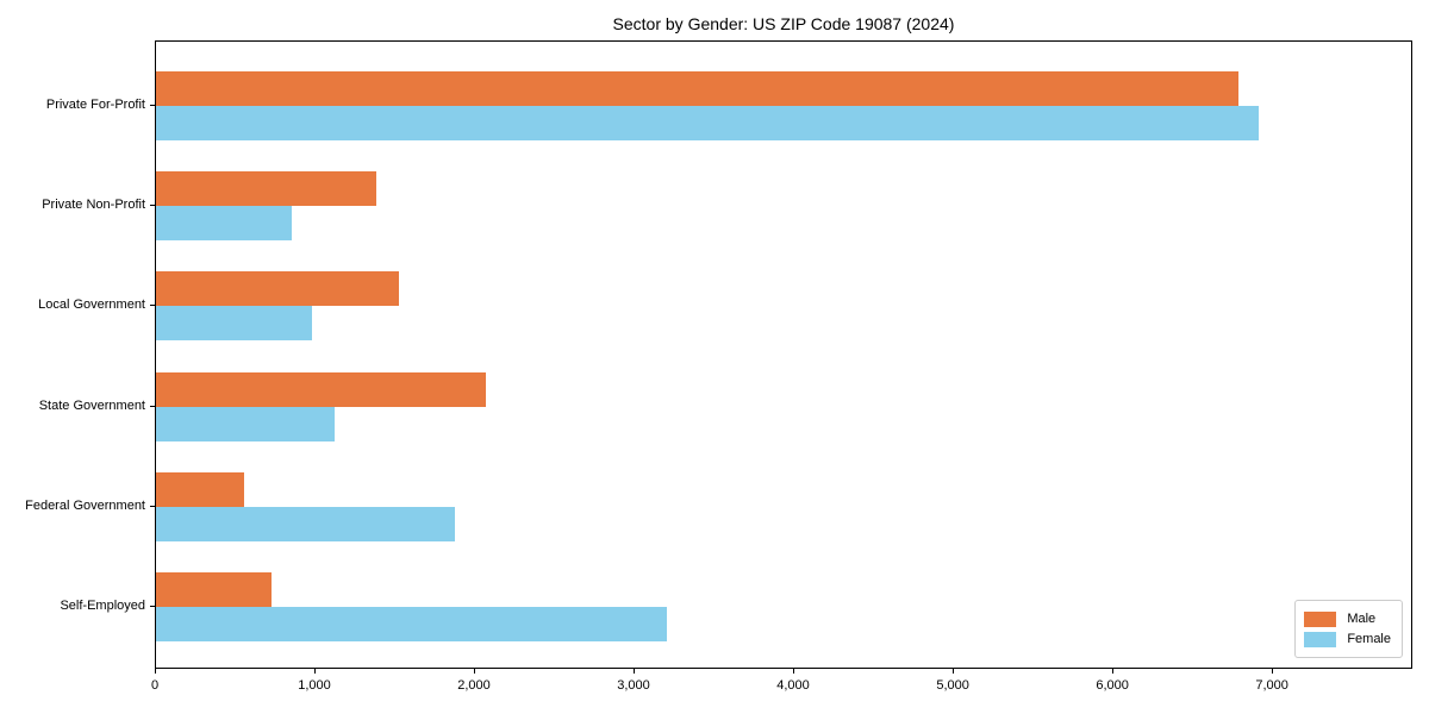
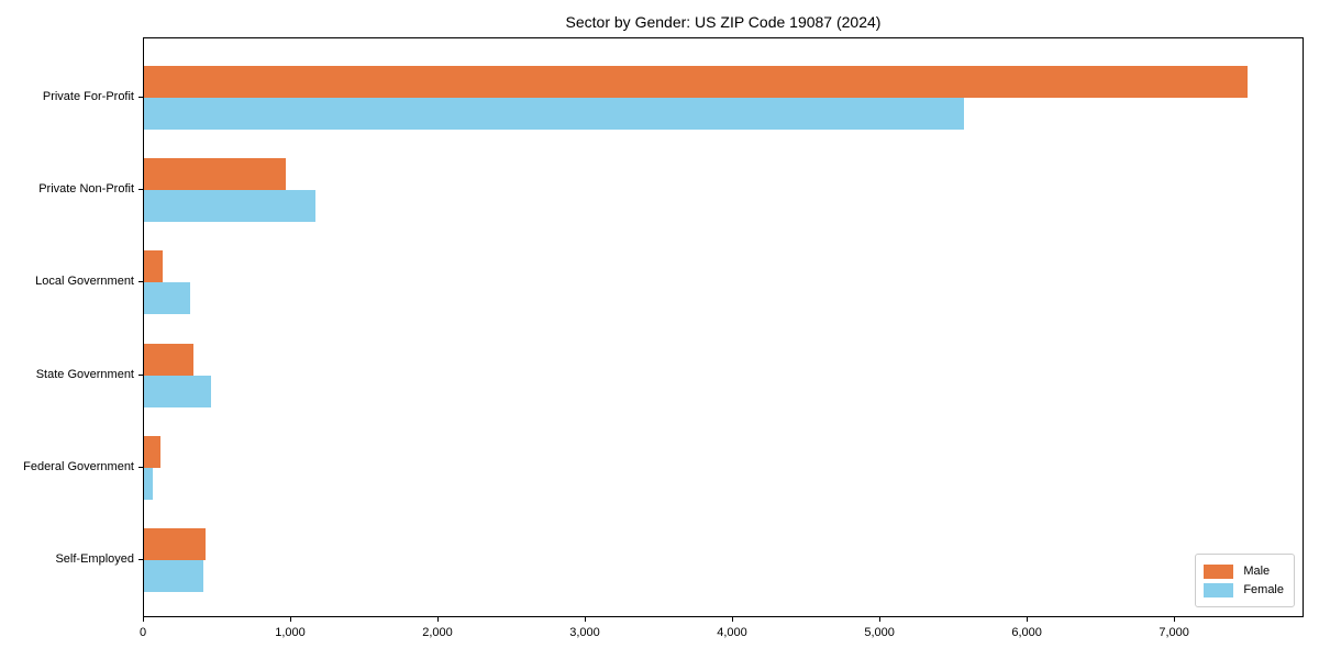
Male/Private For-Profit: 6780 -> 7490
Female/Private For-Profit: 6910 -> 5570
Male/Private Non-Profit: 1380 -> 960
Female/Private Non-Profit: 850 -> 1160
Male/Local Government: 1520 -> 130
Female/Local Government: 980 -> 320
Male/State Government: 2070 -> 340
Female/State Government: 1120 -> 460
Male/Federal Government: 550 -> 110
Female/Federal Government: 1870 -> 60
Male/Self-Employed: 720 -> 420
Female/Self-Employed: 3200 -> 400
